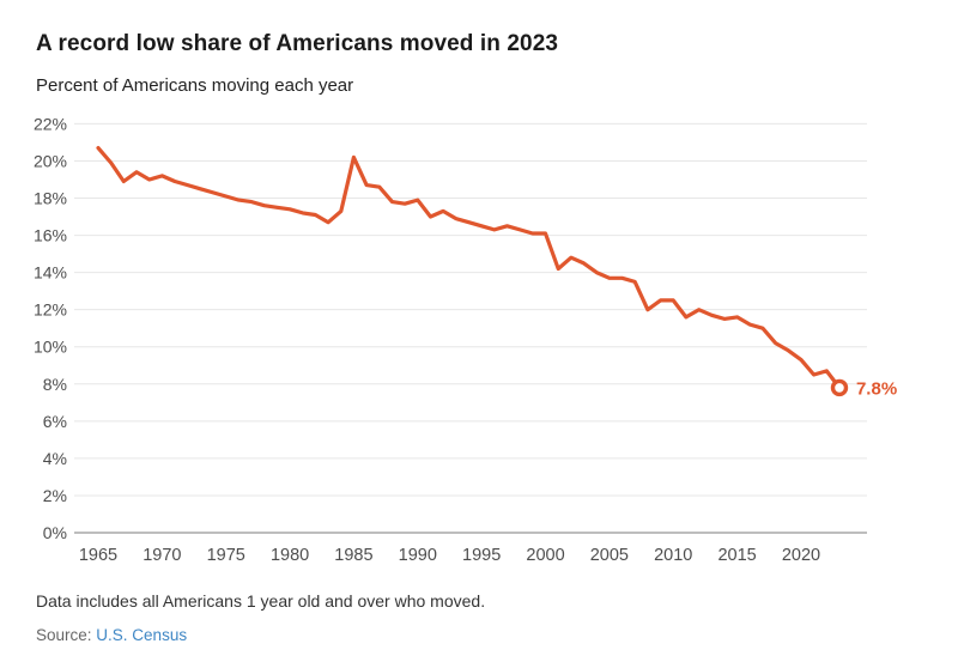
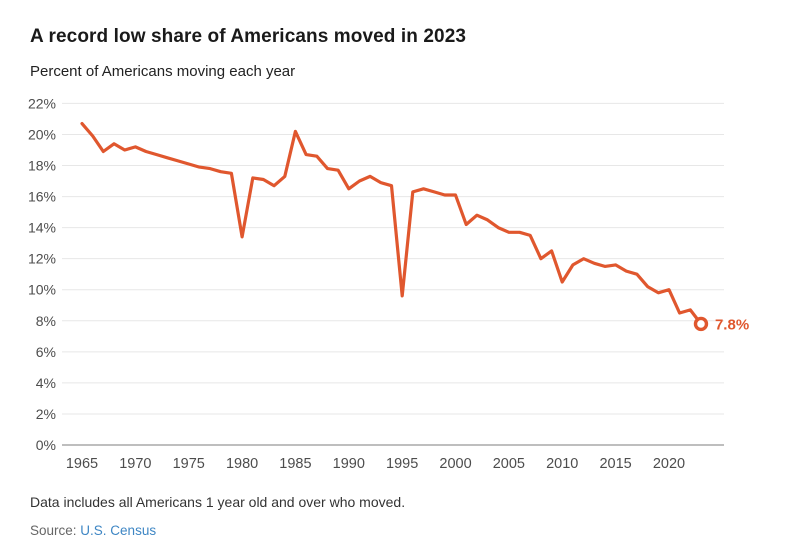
1980: 17.4% -> 13.4%
1990: 17.9% -> 16.5%
1995: 16.5% -> 9.6%
2010: 12.5% -> 10.5%
2020: 9.3% -> 10.0%
